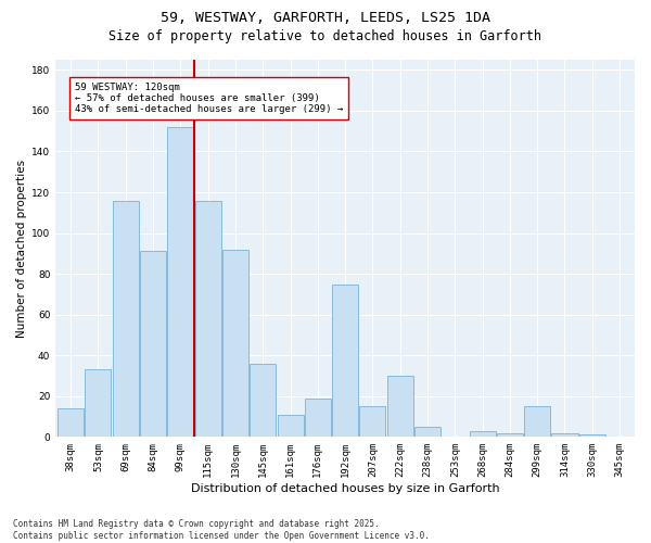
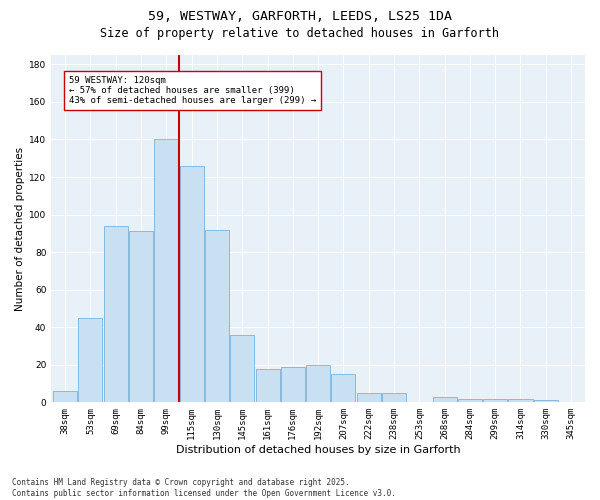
38sqm: 14 -> 6
53sqm: 33 -> 45
69sqm: 116 -> 94
99sqm: 152 -> 140
115sqm: 116 -> 126
161sqm: 11 -> 18
192sqm: 75 -> 20
222sqm: 30 -> 5
299sqm: 15 -> 2
